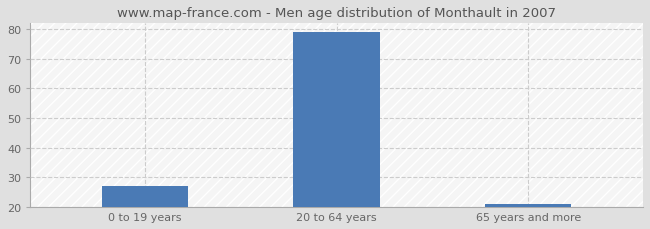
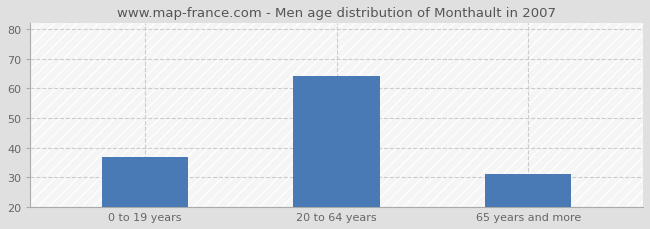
0 to 19 years: 27 -> 37
20 to 64 years: 79 -> 64
65 years and more: 21 -> 31
